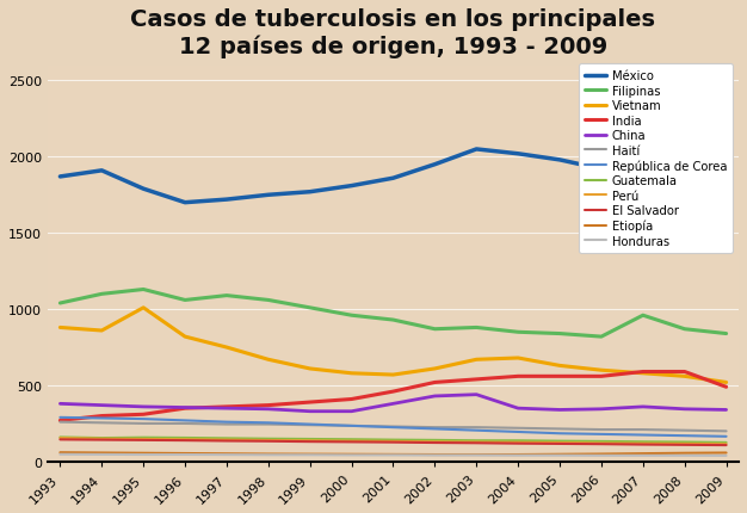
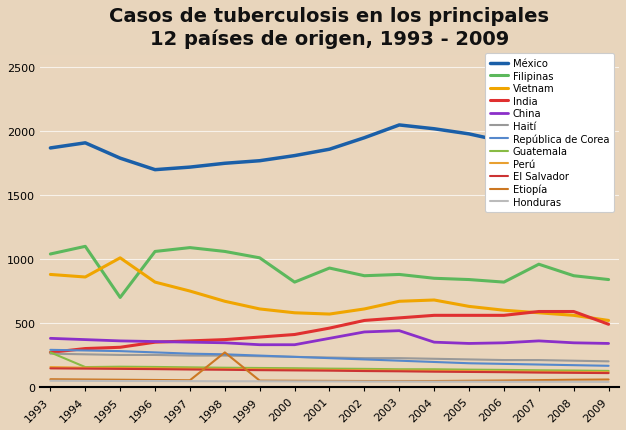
Guatemala/1993: 160 -> 270
Filipinas/1995: 1130 -> 700
Etiopía/1998: 50 -> 270
Filipinas/2000: 960 -> 820
